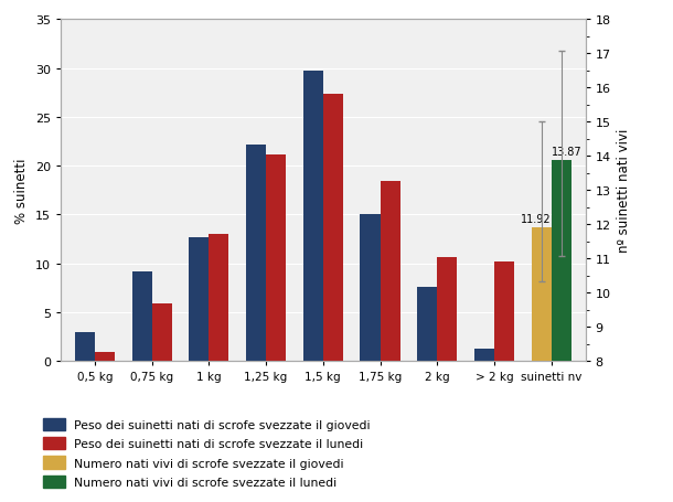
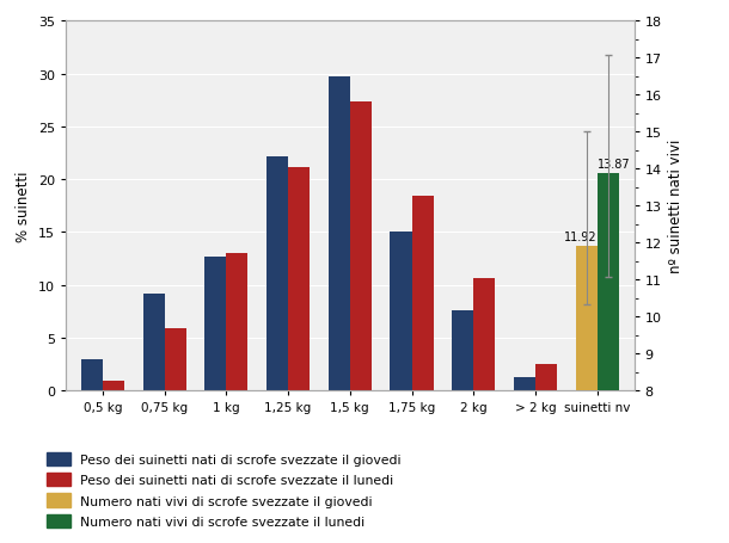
Peso dei suinetti nati di scrofe svezzate il lunedi/> 2 kg: 10.2 -> 2.5
